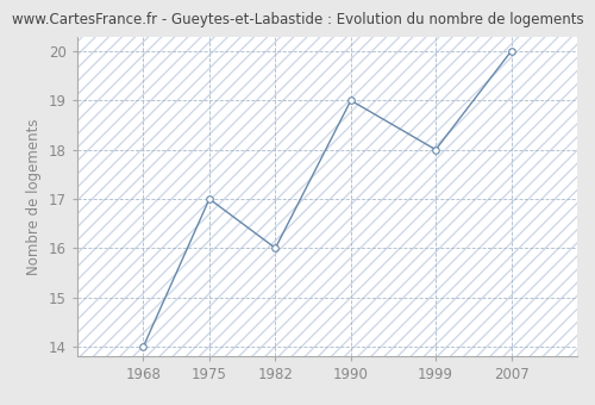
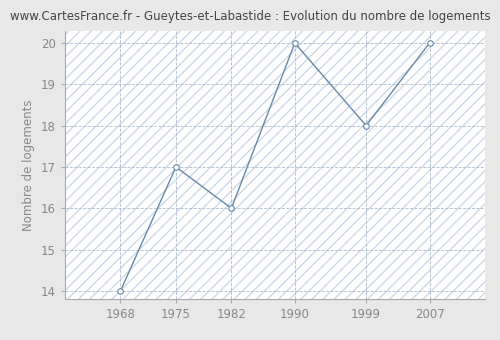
1990: 19 -> 20
